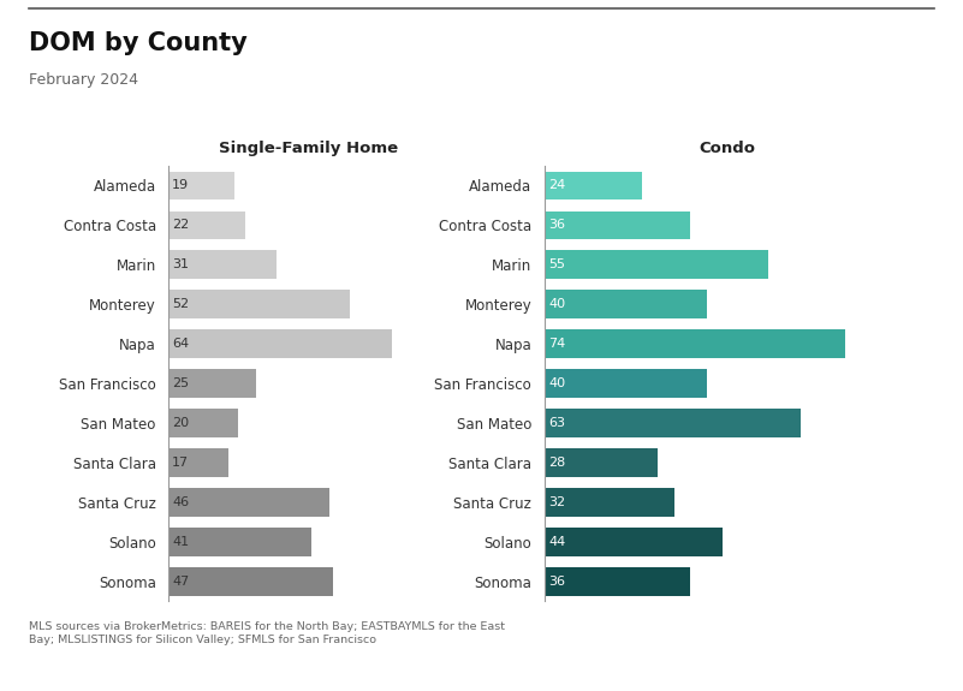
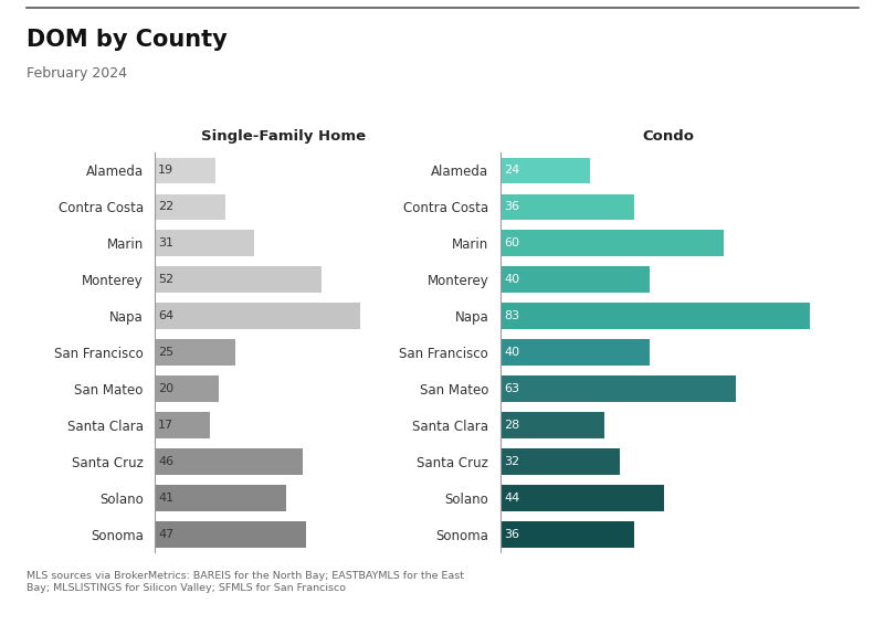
Condo/Marin: 55 -> 60
Condo/Napa: 74 -> 83
